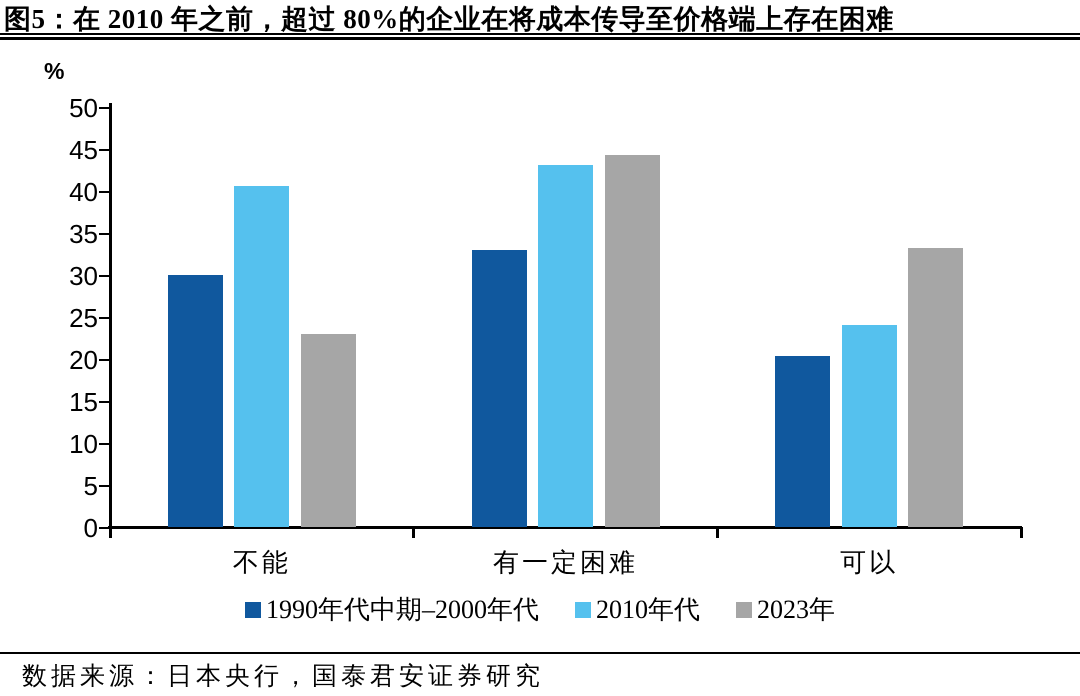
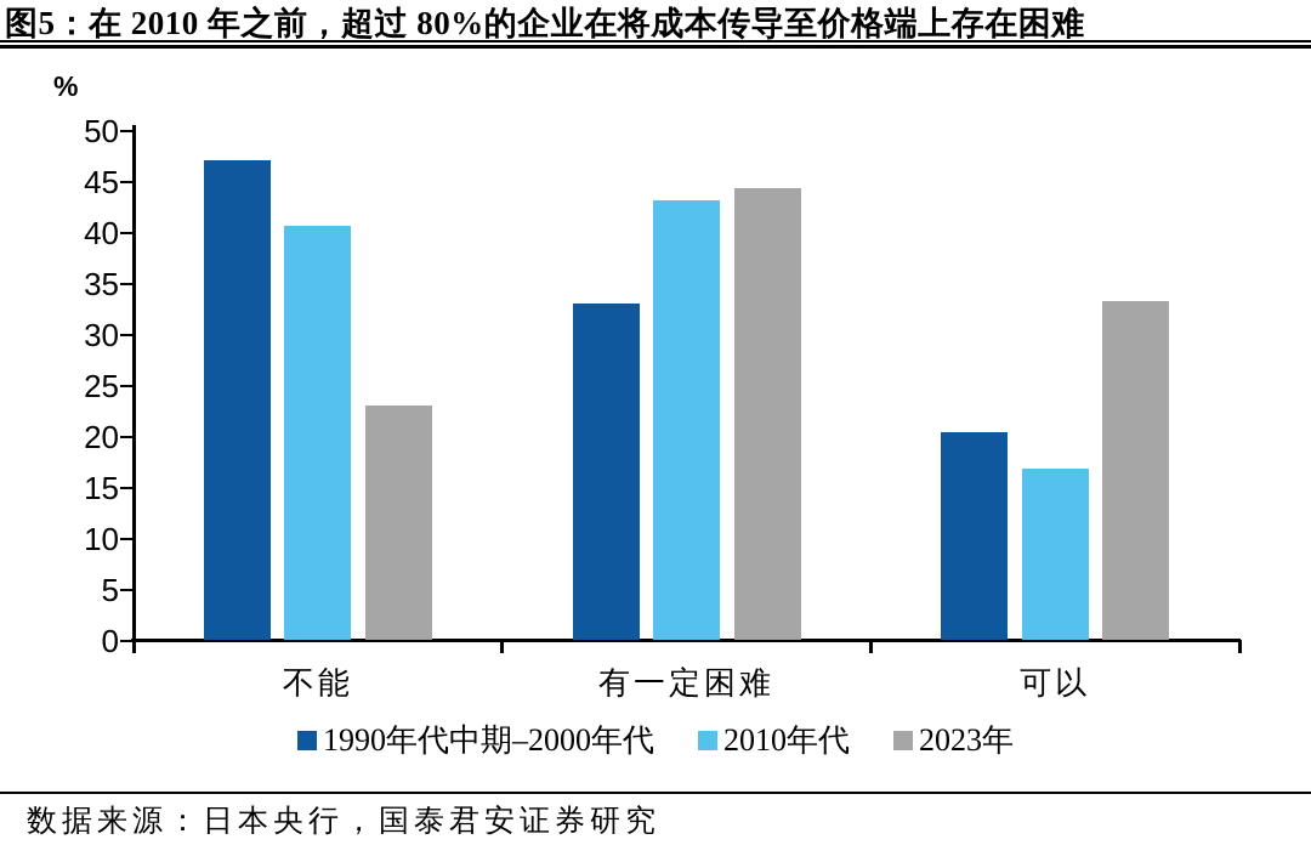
1990年代中期–2000年代/不能: 30 -> 47
2010年代/可以: 24 -> 17
